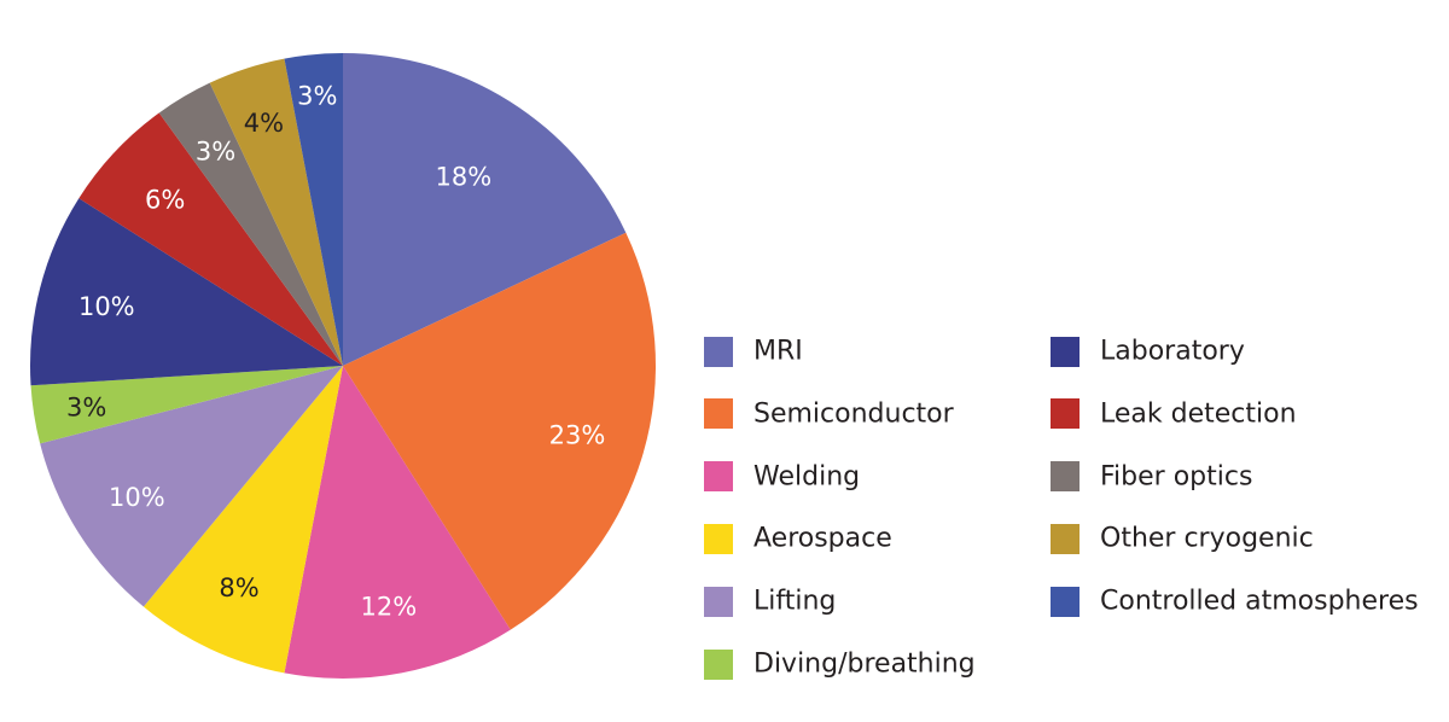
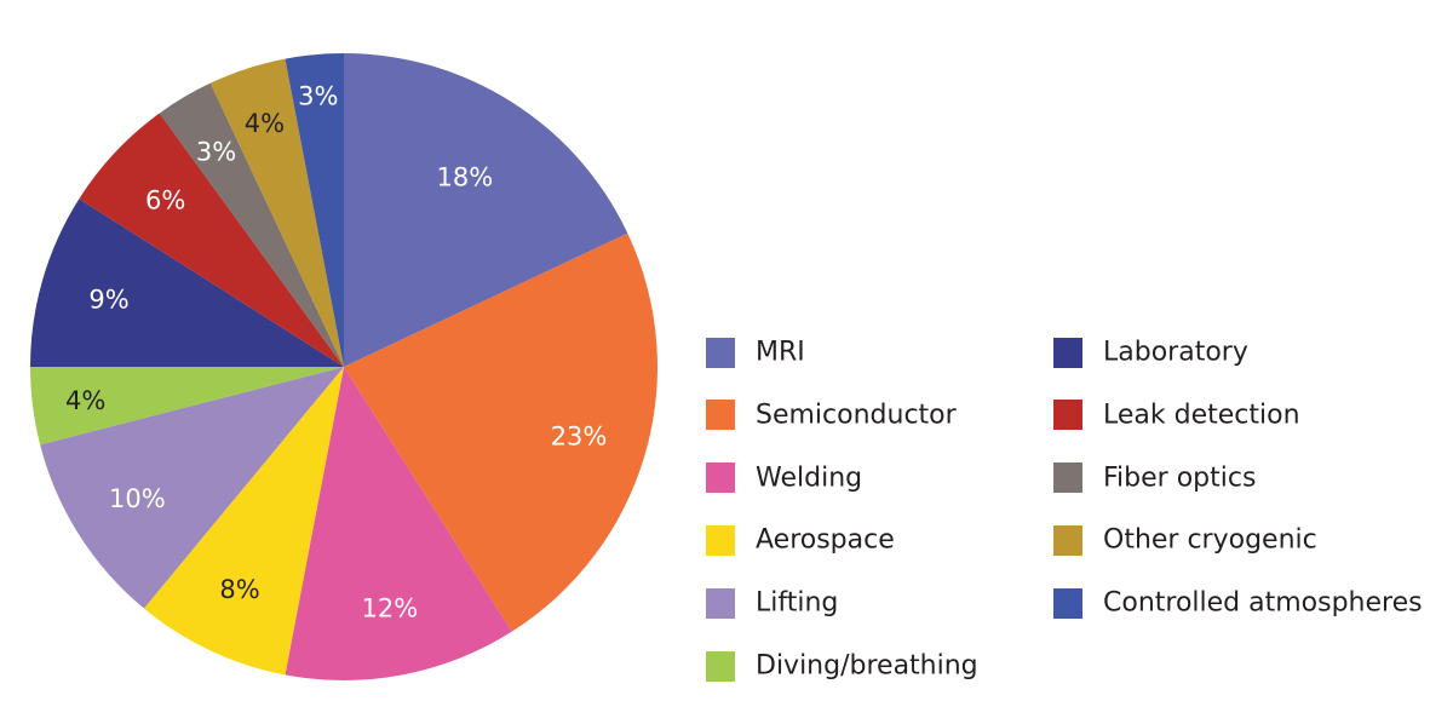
Diving/breathing: 3% -> 4%
Laboratory: 10% -> 9%
